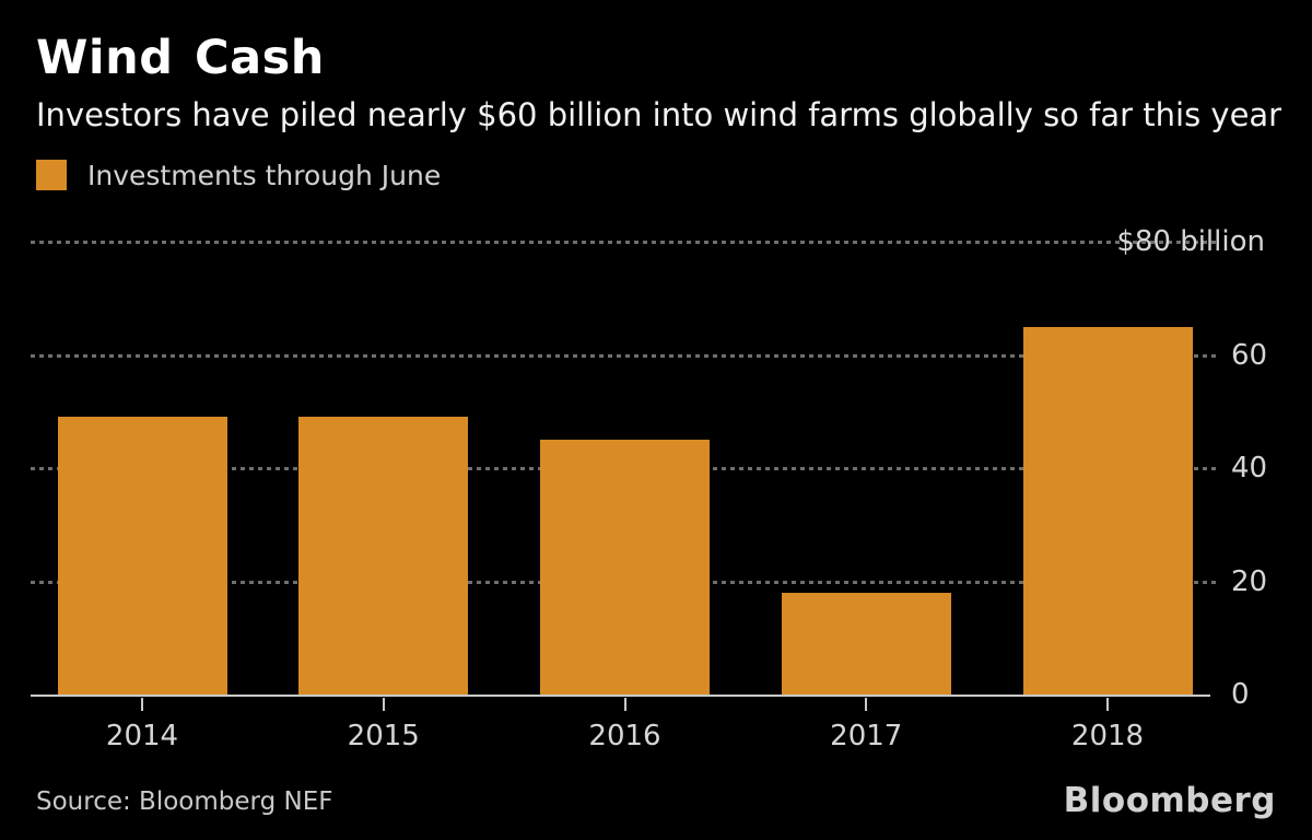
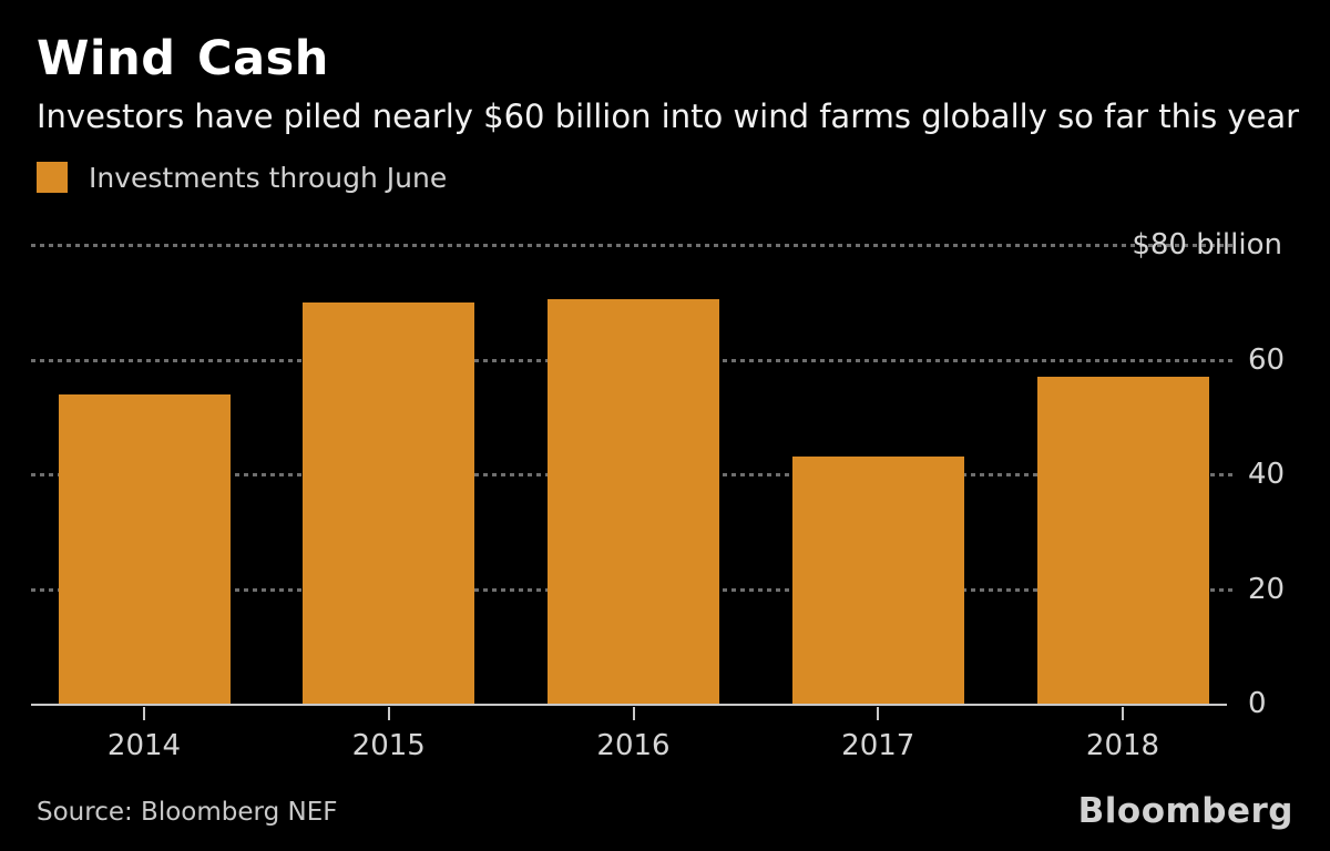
2014: 49 -> 54
2015: 49 -> 70
2016: 45 -> 70
2017: 18 -> 43
2018: 65 -> 57
